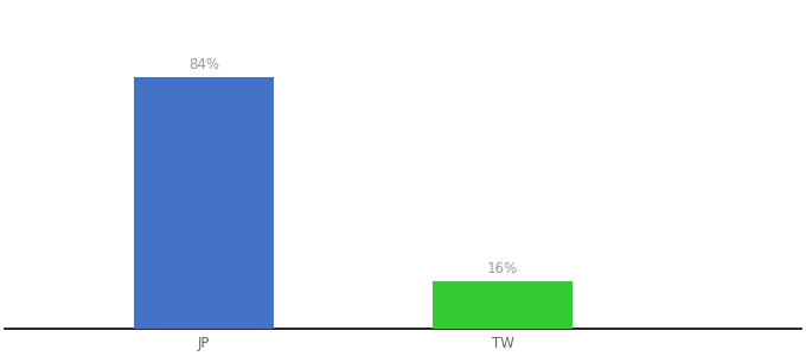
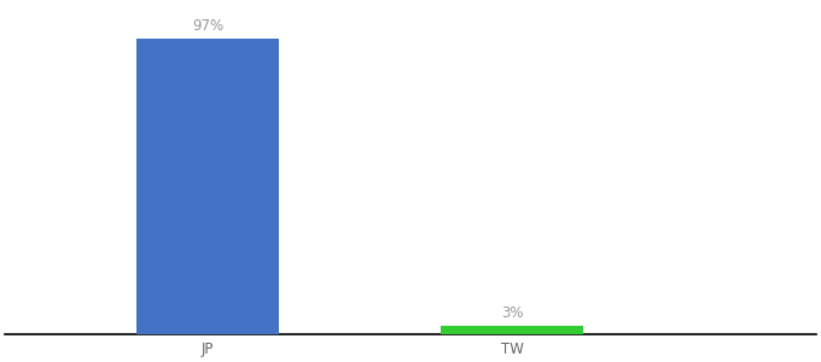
JP: 84% -> 97%
TW: 16% -> 3%
